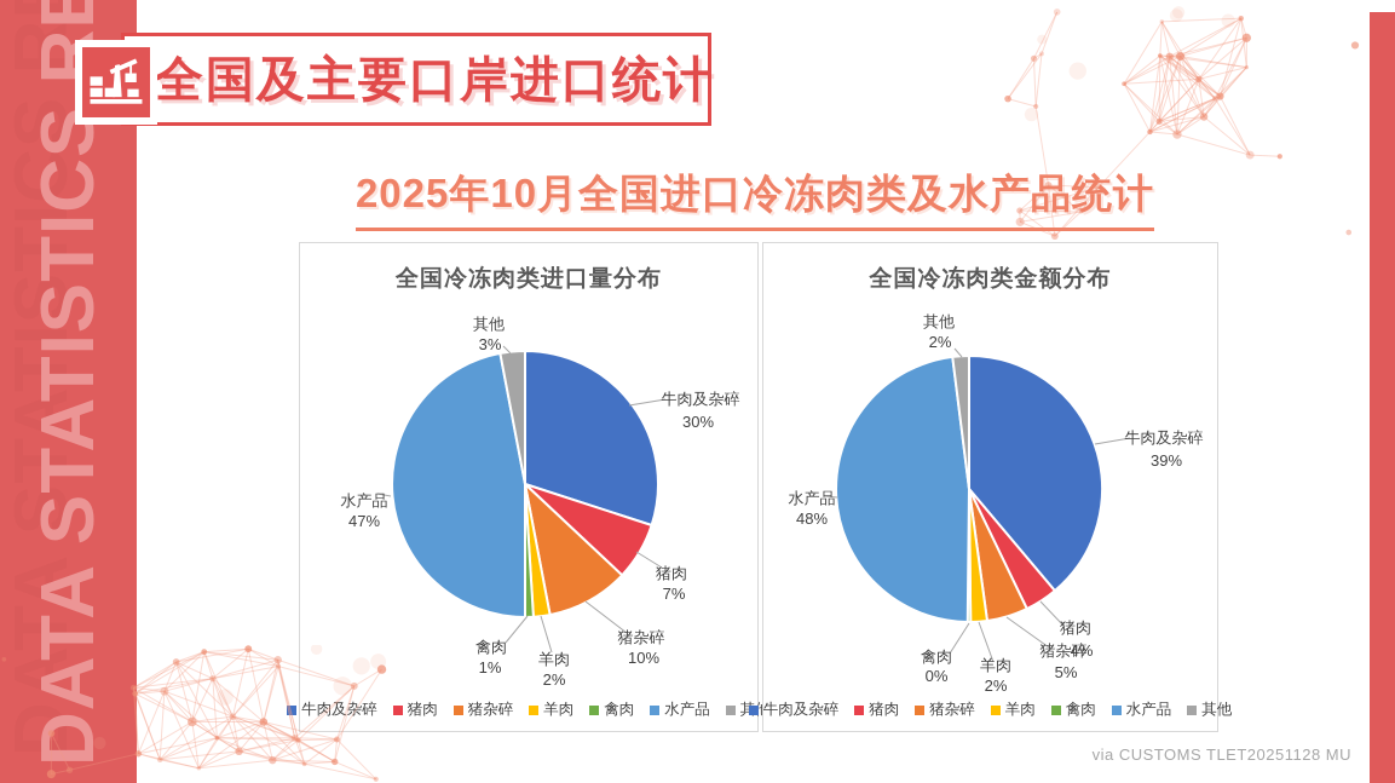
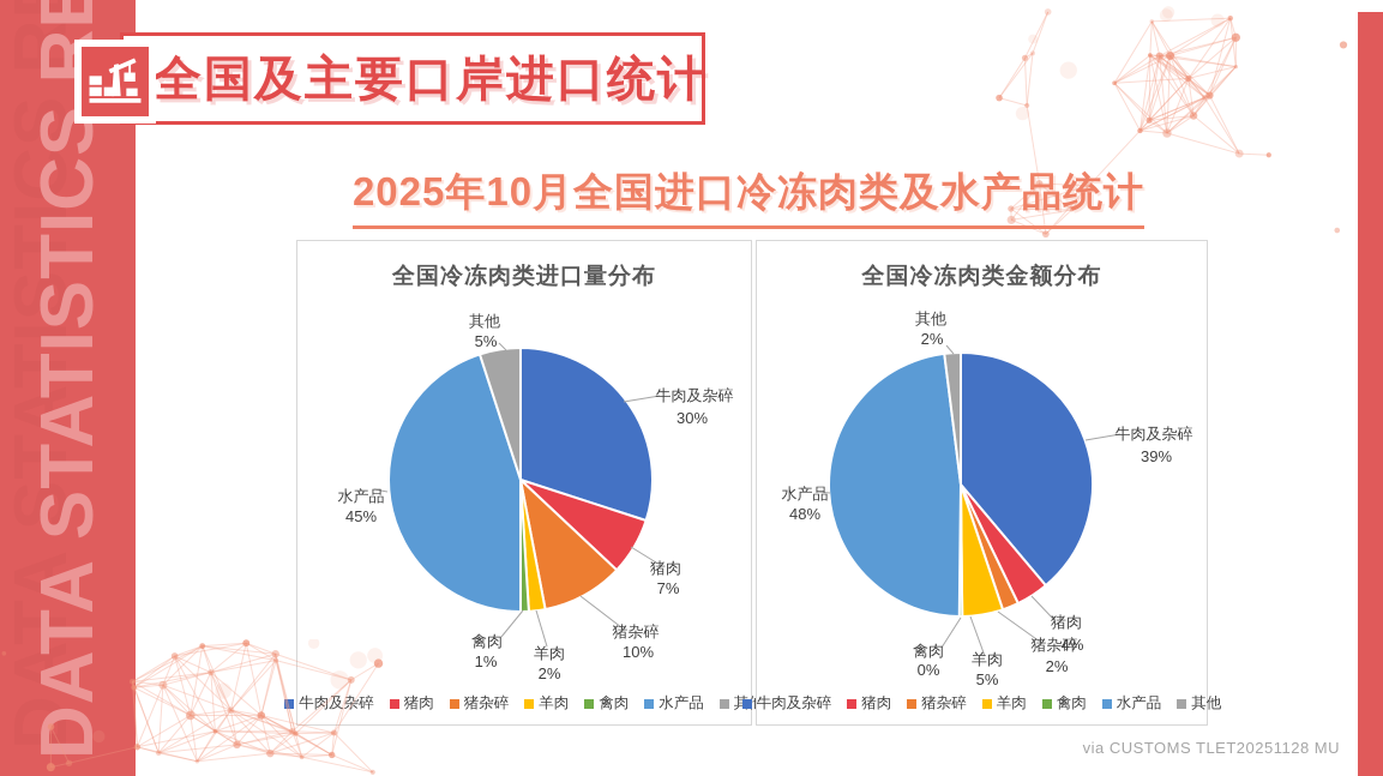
全国冷冻肉类进口量分布/水产品: 47% -> 45%
全国冷冻肉类进口量分布/其他: 3% -> 5%
全国冷冻肉类金额分布/猪杂碎: 5% -> 2%
全国冷冻肉类金额分布/羊肉: 2% -> 5%
